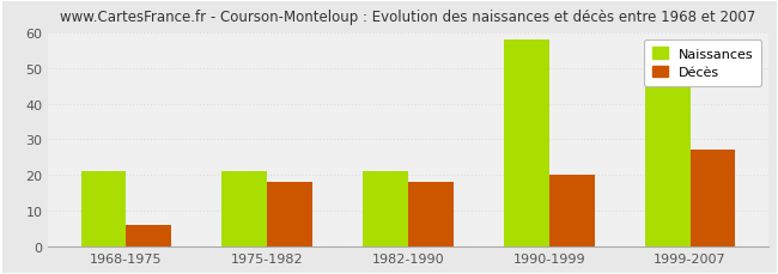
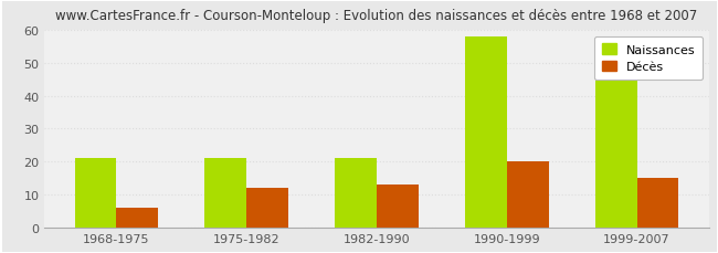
Décès/1975-1982: 18 -> 12
Décès/1982-1990: 18 -> 13
Décès/1999-2007: 27 -> 15
